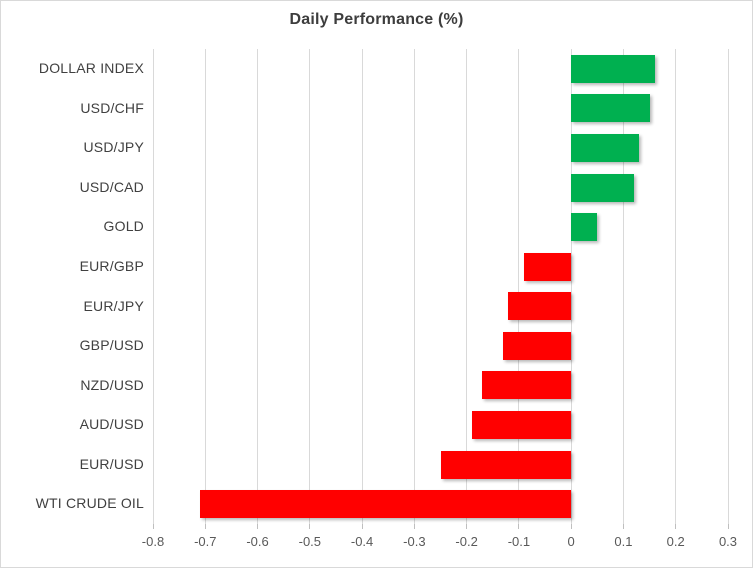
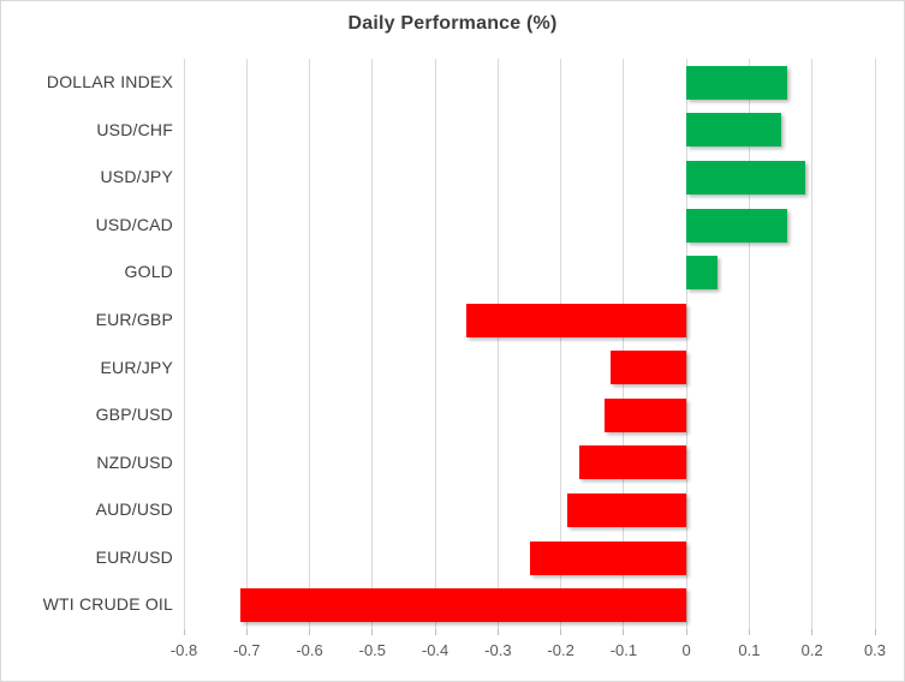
USD/JPY: 0.13 -> 0.19
USD/CAD: 0.12 -> 0.16
EUR/GBP: -0.09 -> -0.35
